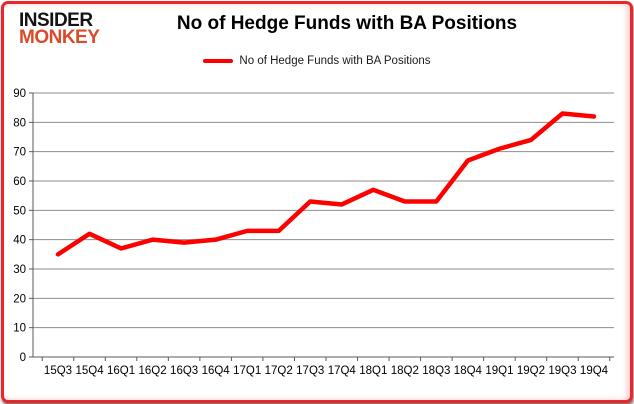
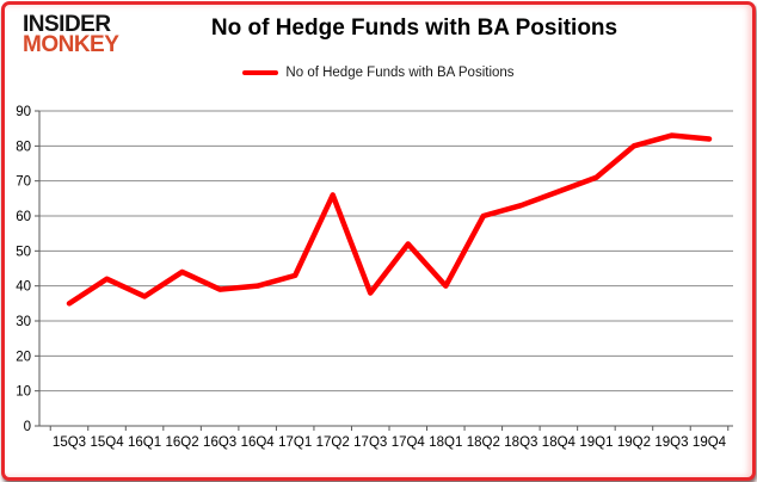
16Q2: 40 -> 44
17Q2: 43 -> 66
17Q3: 53 -> 38
18Q1: 57 -> 40
18Q2: 53 -> 60
18Q3: 53 -> 63
19Q2: 74 -> 80
